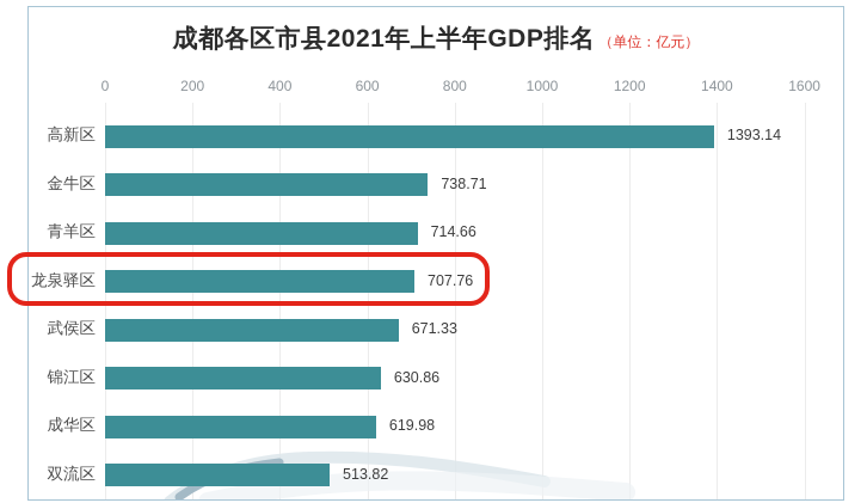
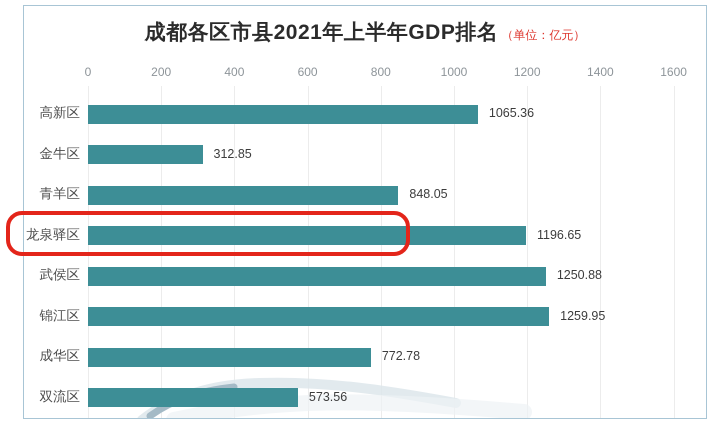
高新区: 1393.14 -> 1065.36
金牛区: 738.71 -> 312.85
青羊区: 714.66 -> 848.05
龙泉驿区: 707.76 -> 1196.65
武侯区: 671.33 -> 1250.88
锦江区: 630.86 -> 1259.95
成华区: 619.98 -> 772.78
双流区: 513.82 -> 573.56
